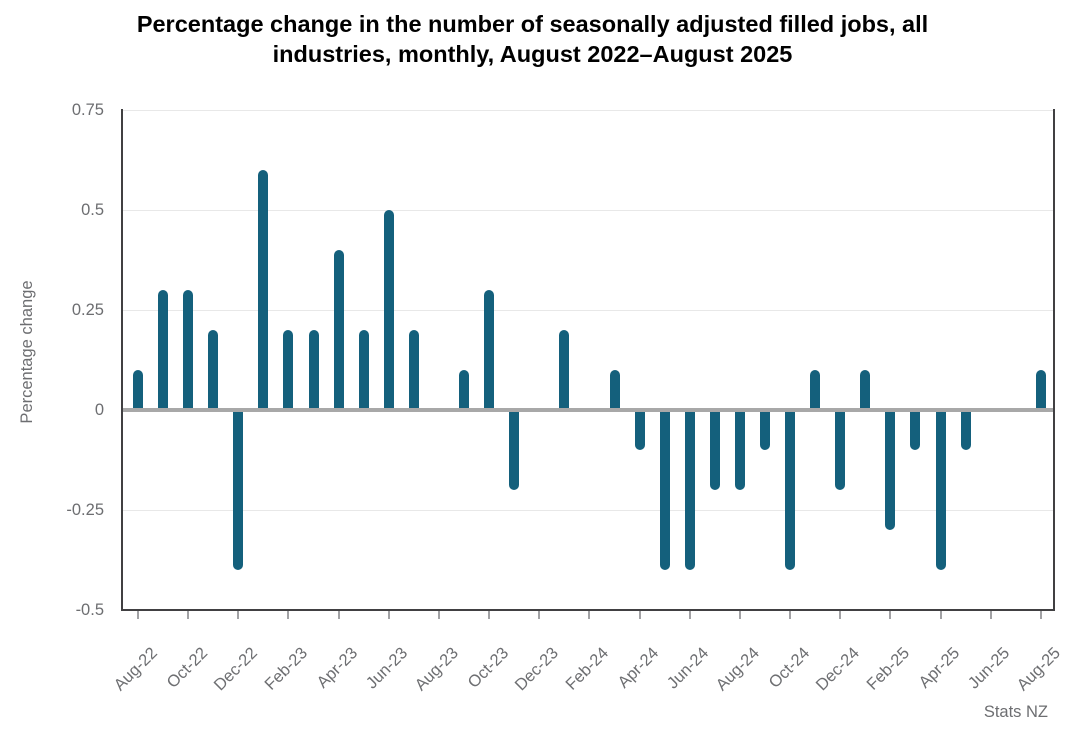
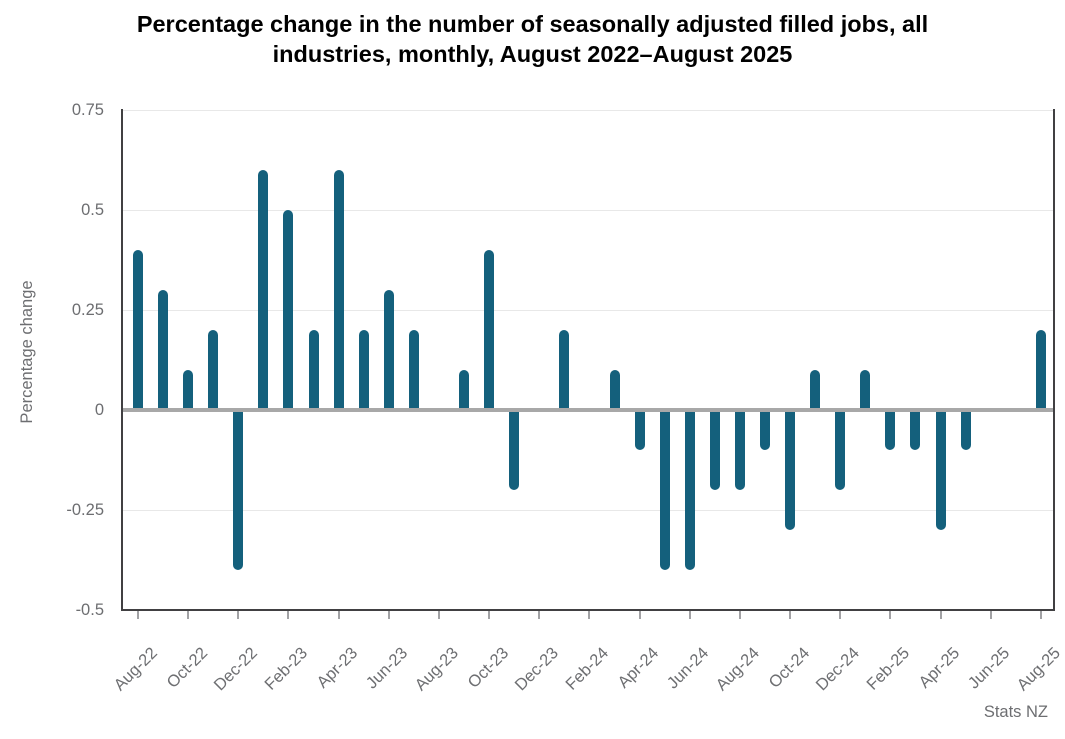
Aug-22: 0.1 -> 0.4
Oct-22: 0.3 -> 0.1
Feb-23: 0.2 -> 0.5
Apr-23: 0.4 -> 0.6
Jun-23: 0.5 -> 0.3
Oct-23: 0.3 -> 0.4
Oct-24: -0.4 -> -0.3
Feb-25: -0.3 -> -0.1
Apr-25: -0.4 -> -0.3
Aug-25: 0.1 -> 0.2
